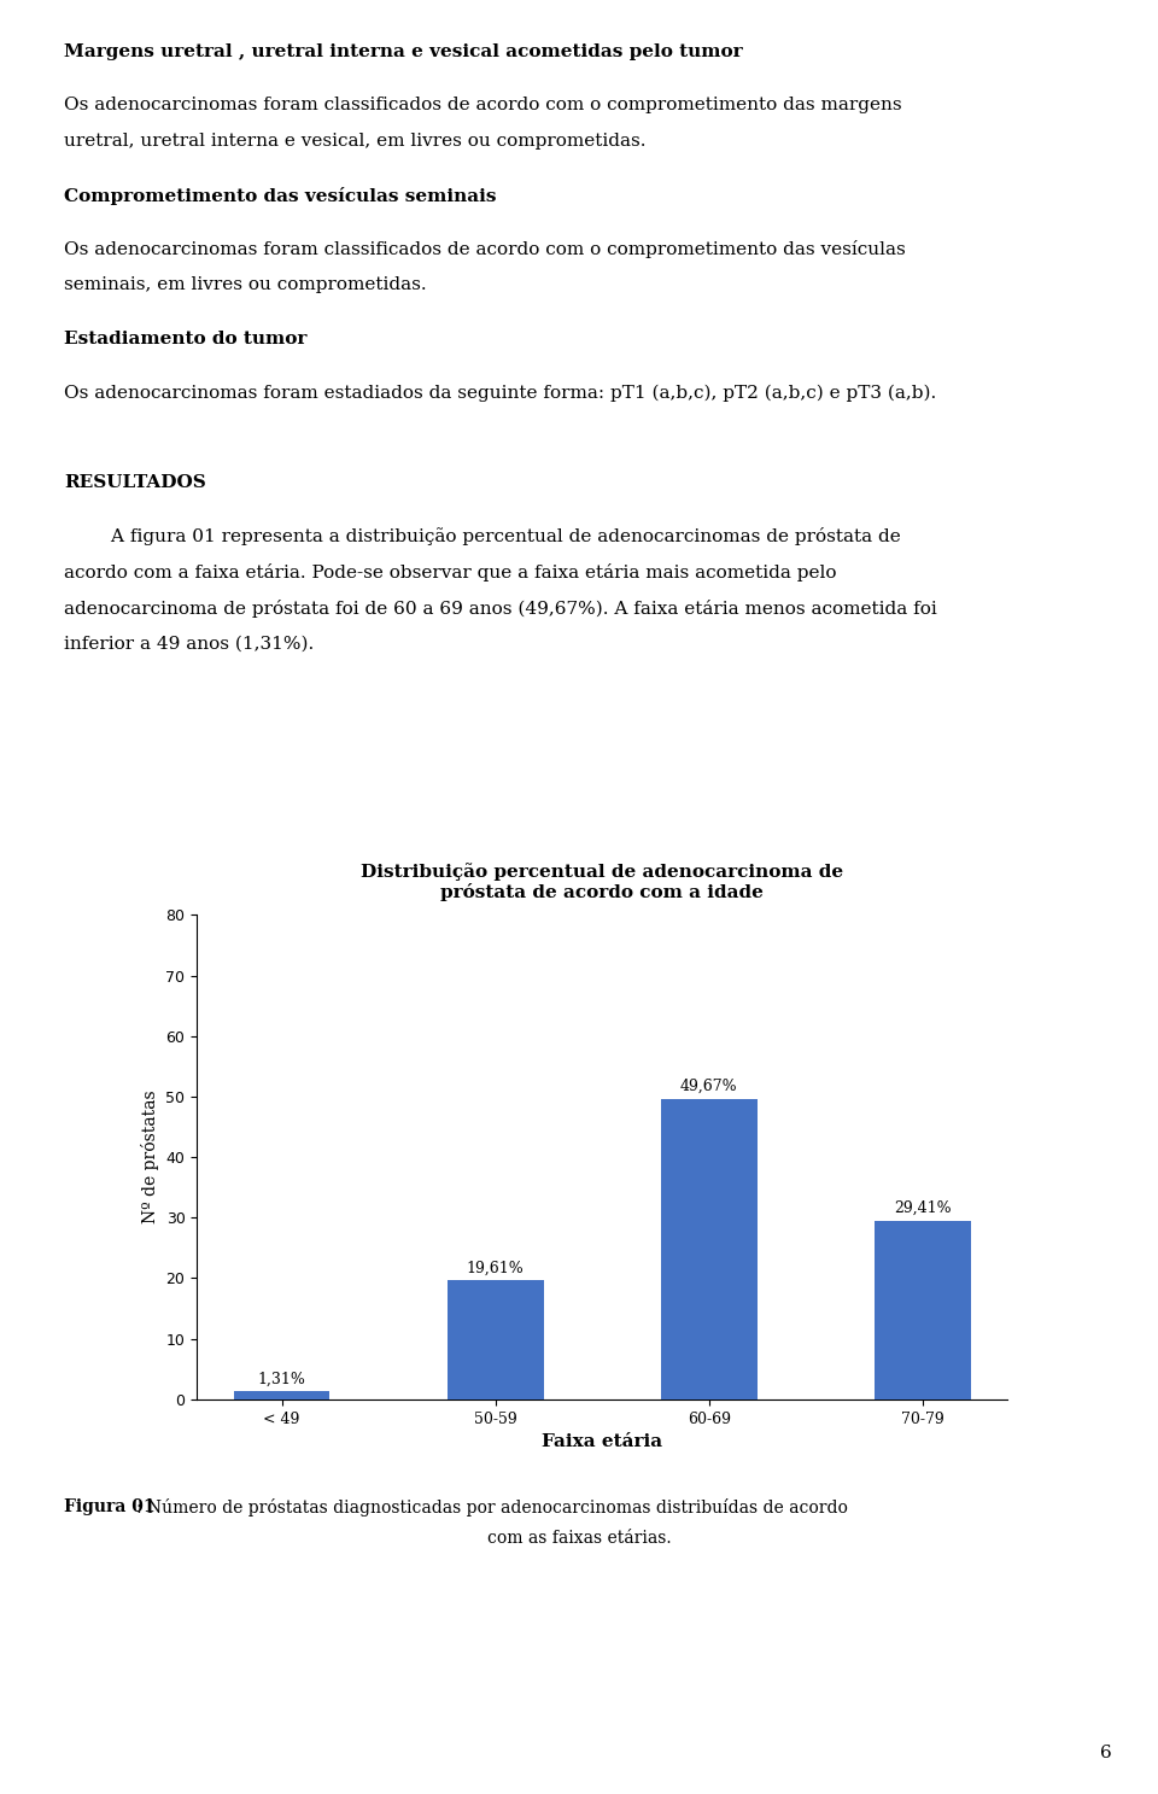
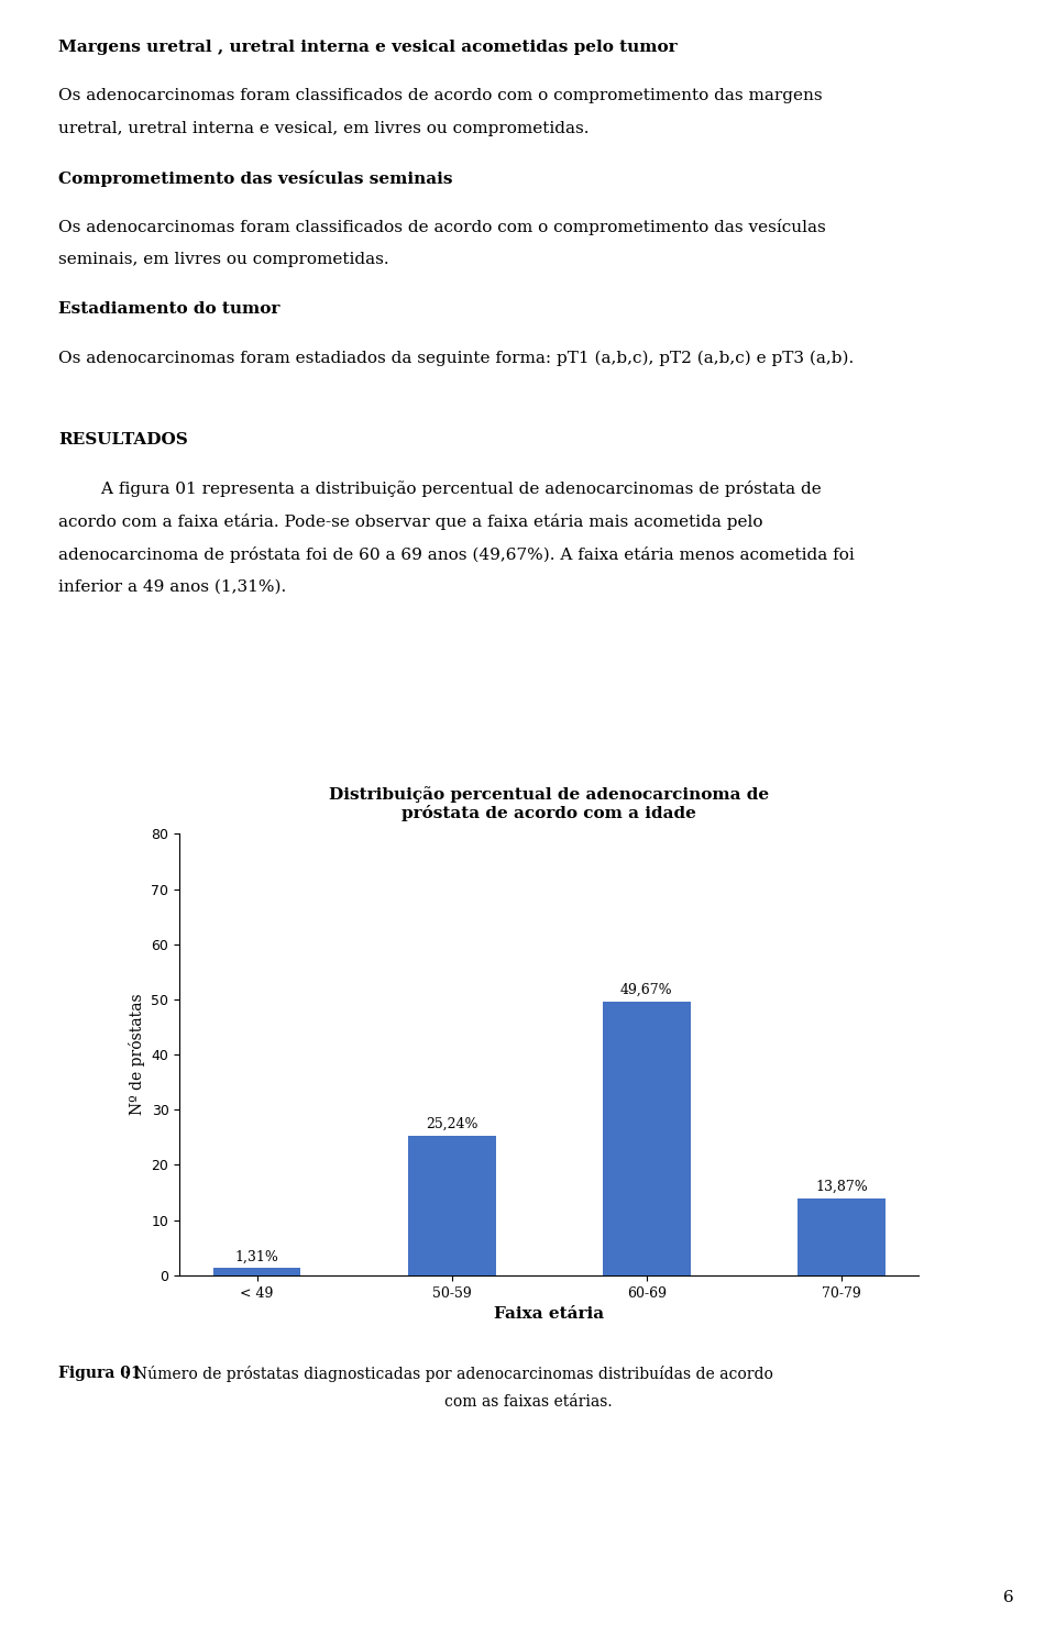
50-59: 19,61% -> 25,24%
70-79: 29,41% -> 13,87%
